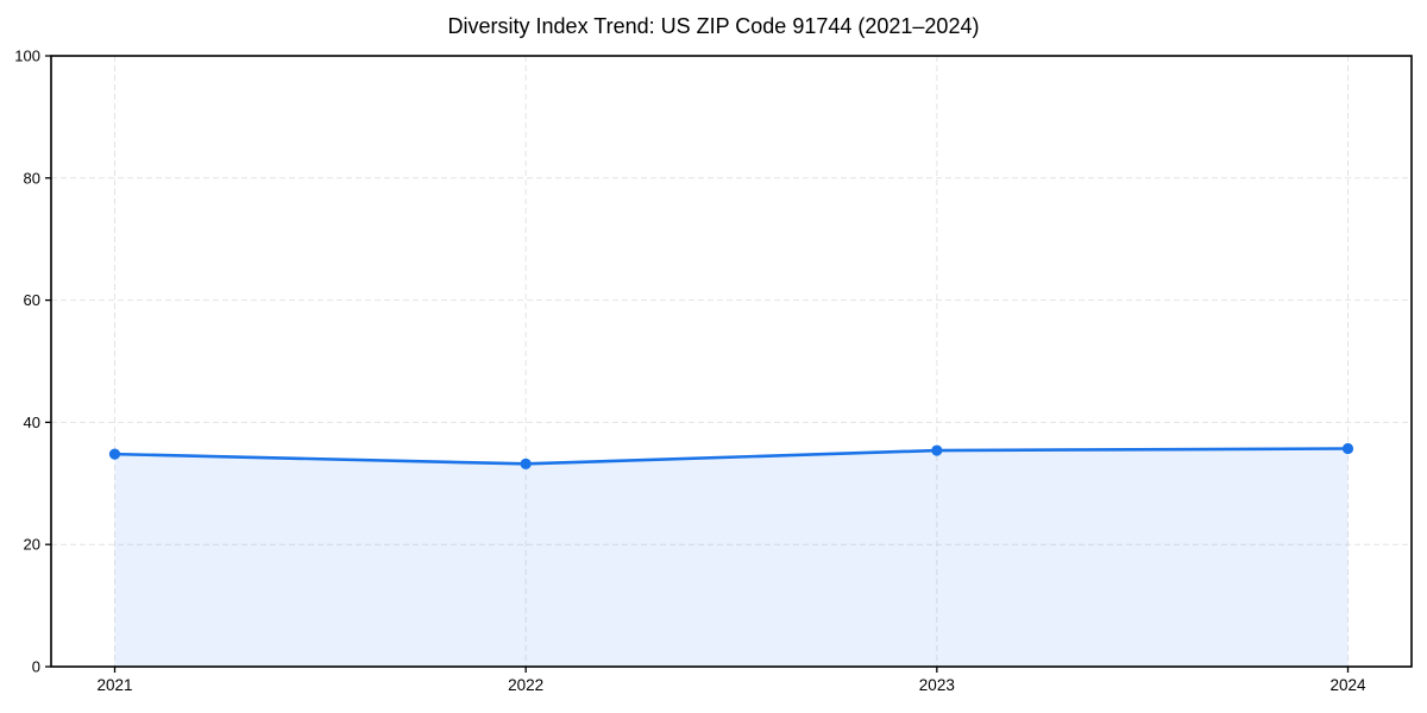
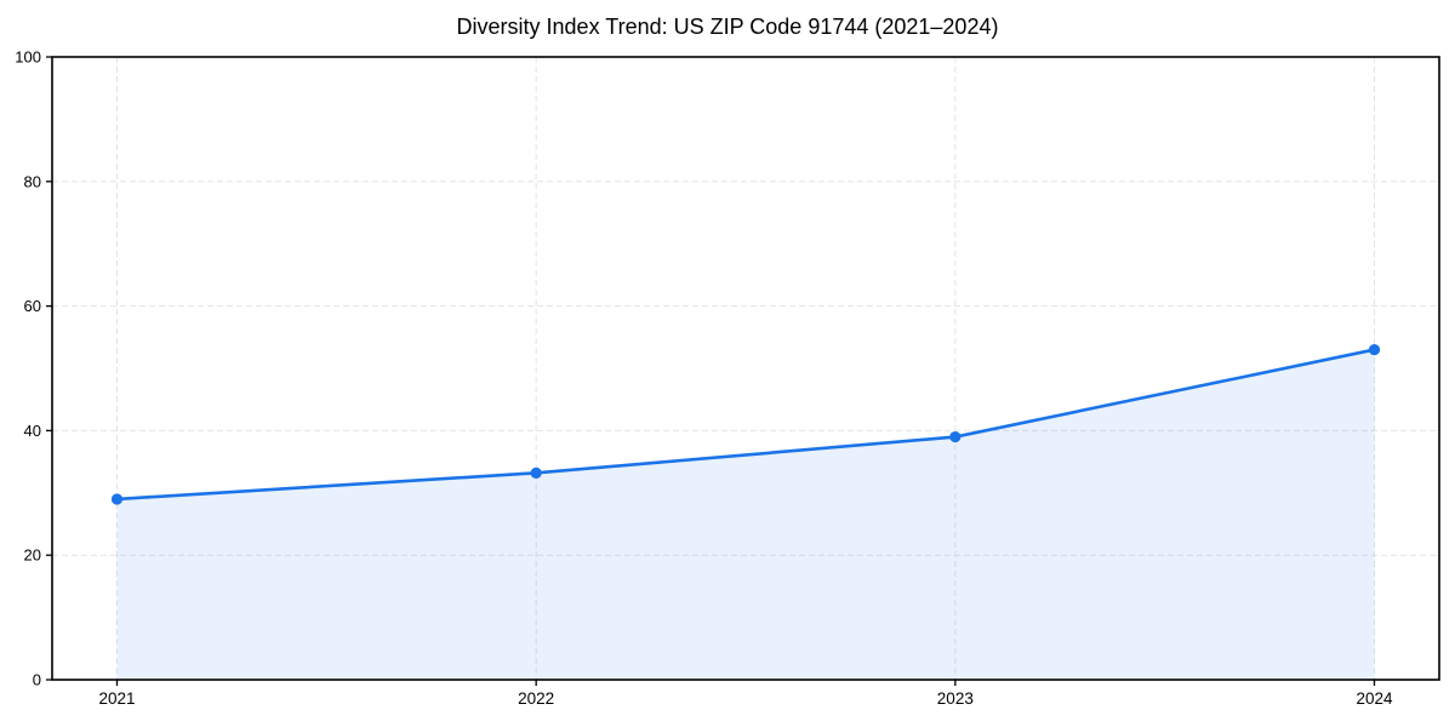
2021: 35 -> 29
2023: 35 -> 39
2024: 36 -> 53
